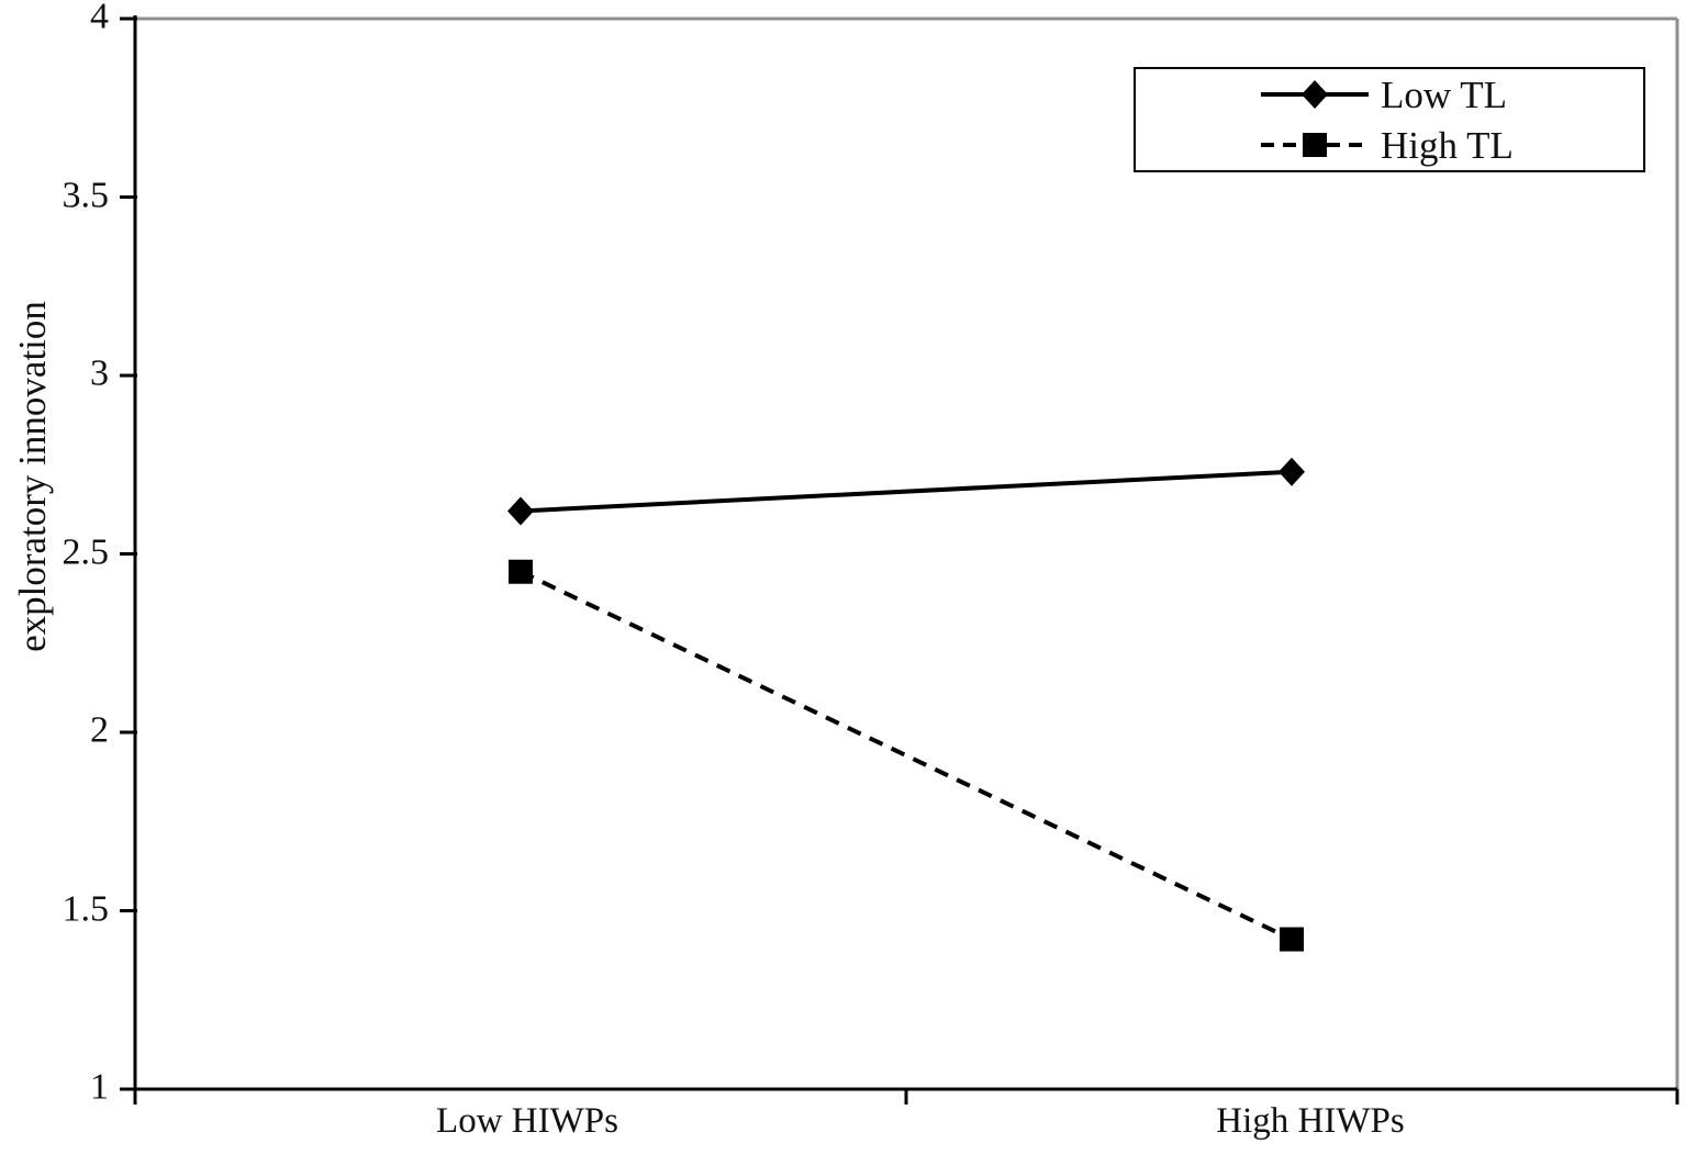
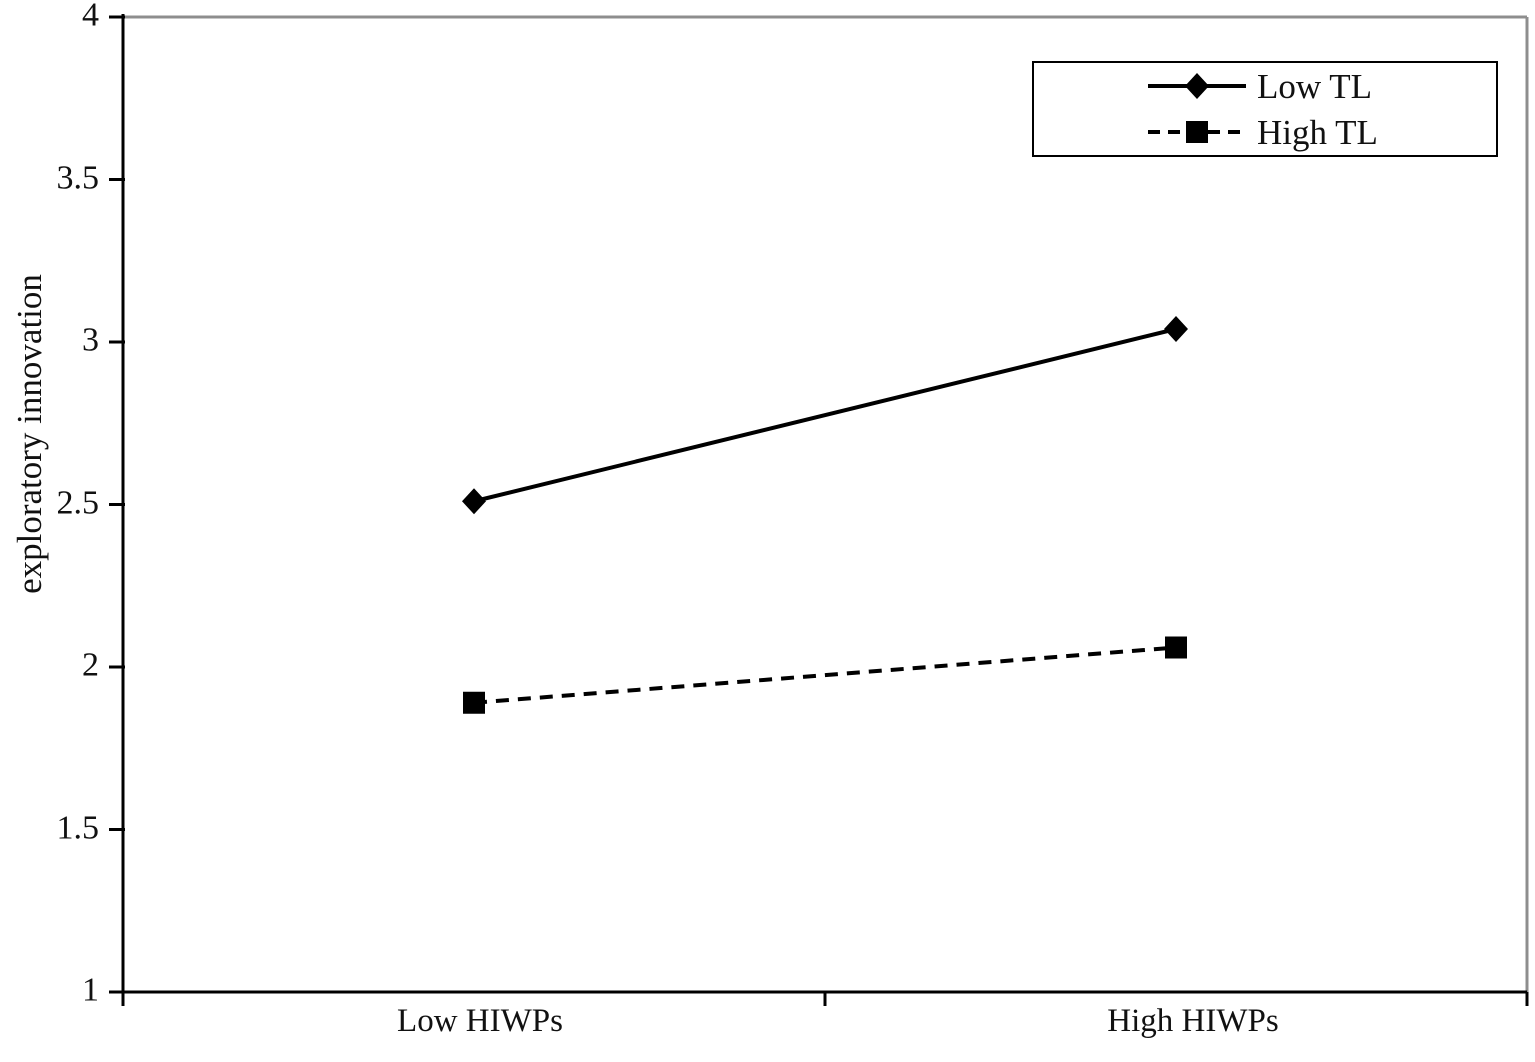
Low TL/Low HIWPs: 2.62 -> 2.51
High TL/Low HIWPs: 2.45 -> 1.89
Low TL/High HIWPs: 2.73 -> 3.04
High TL/High HIWPs: 1.42 -> 2.06
